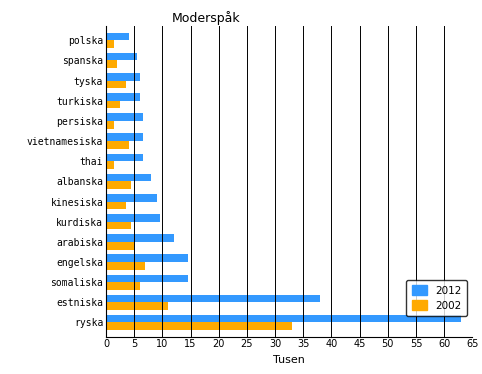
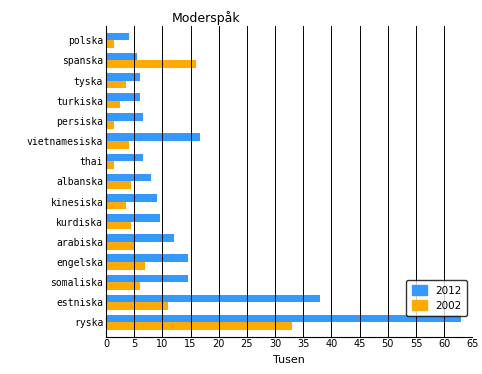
2002/spanska: 2.0 -> 16.0
2012/vietnamesiska: 6.5 -> 16.6
